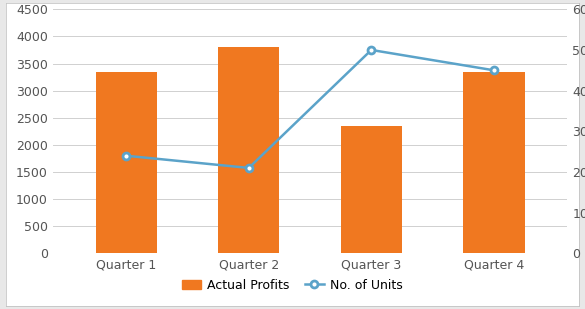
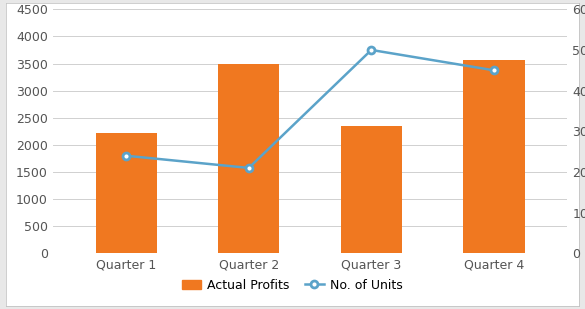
Actual Profits/Quarter 1: 3350 -> 2220
Actual Profits/Quarter 2: 3800 -> 3500
Actual Profits/Quarter 4: 3350 -> 3560
